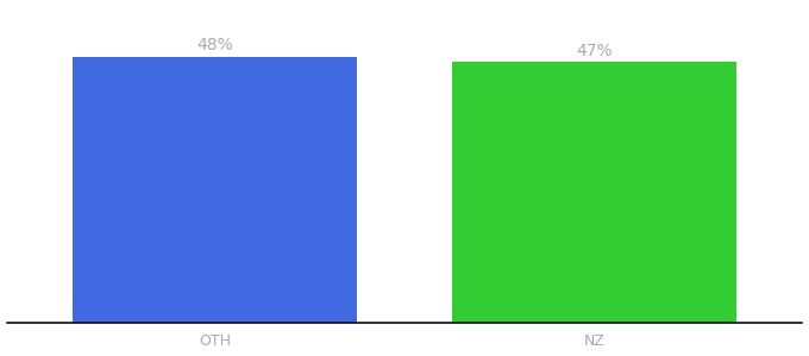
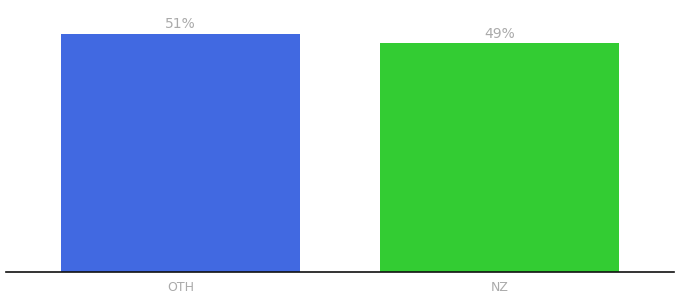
OTH: 48% -> 51%
NZ: 47% -> 49%
